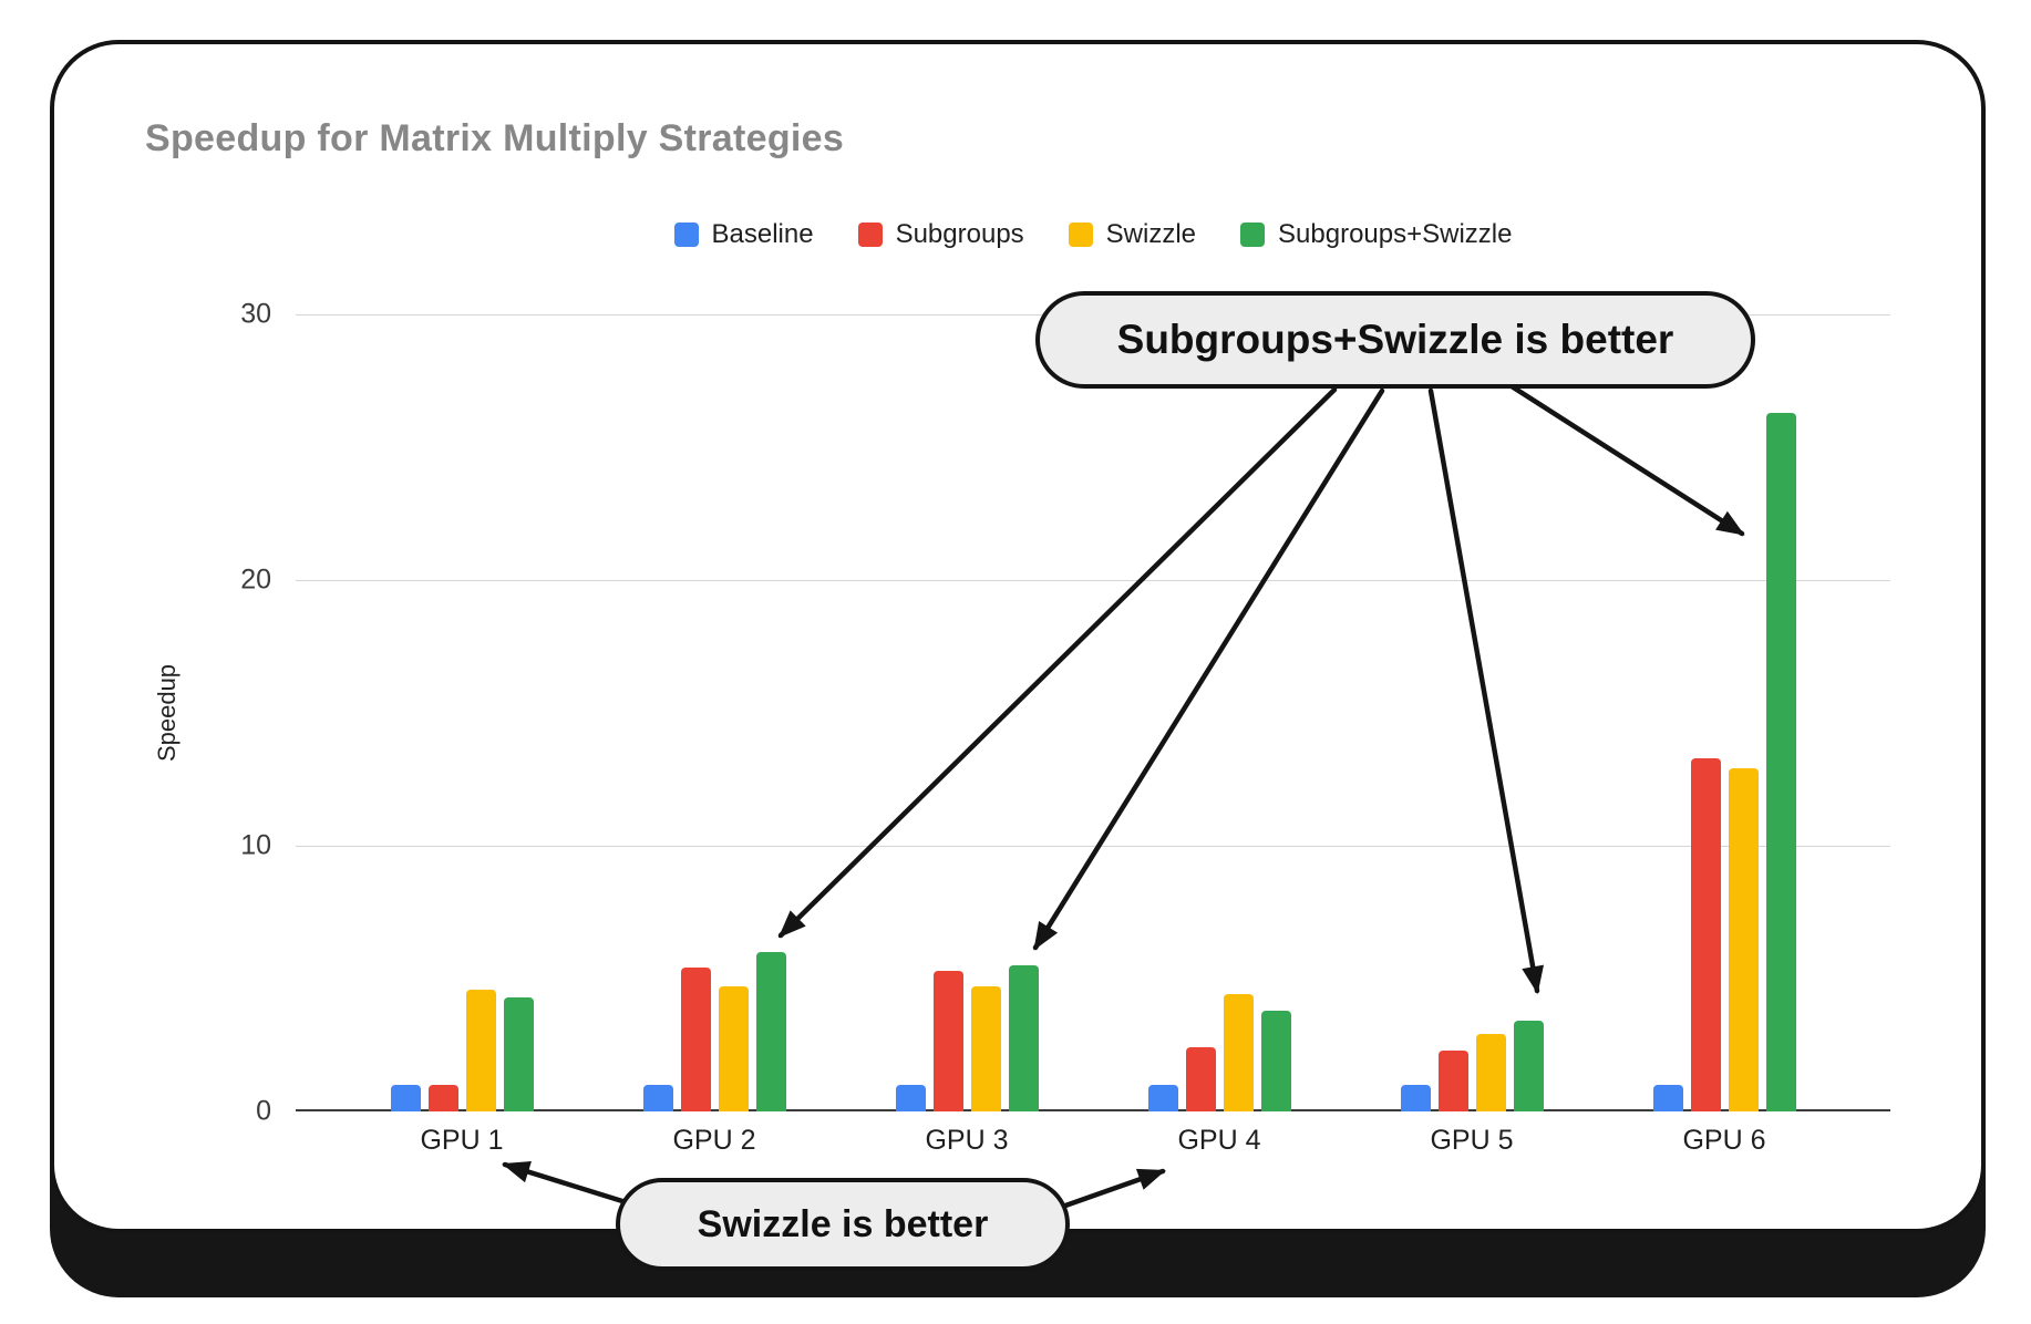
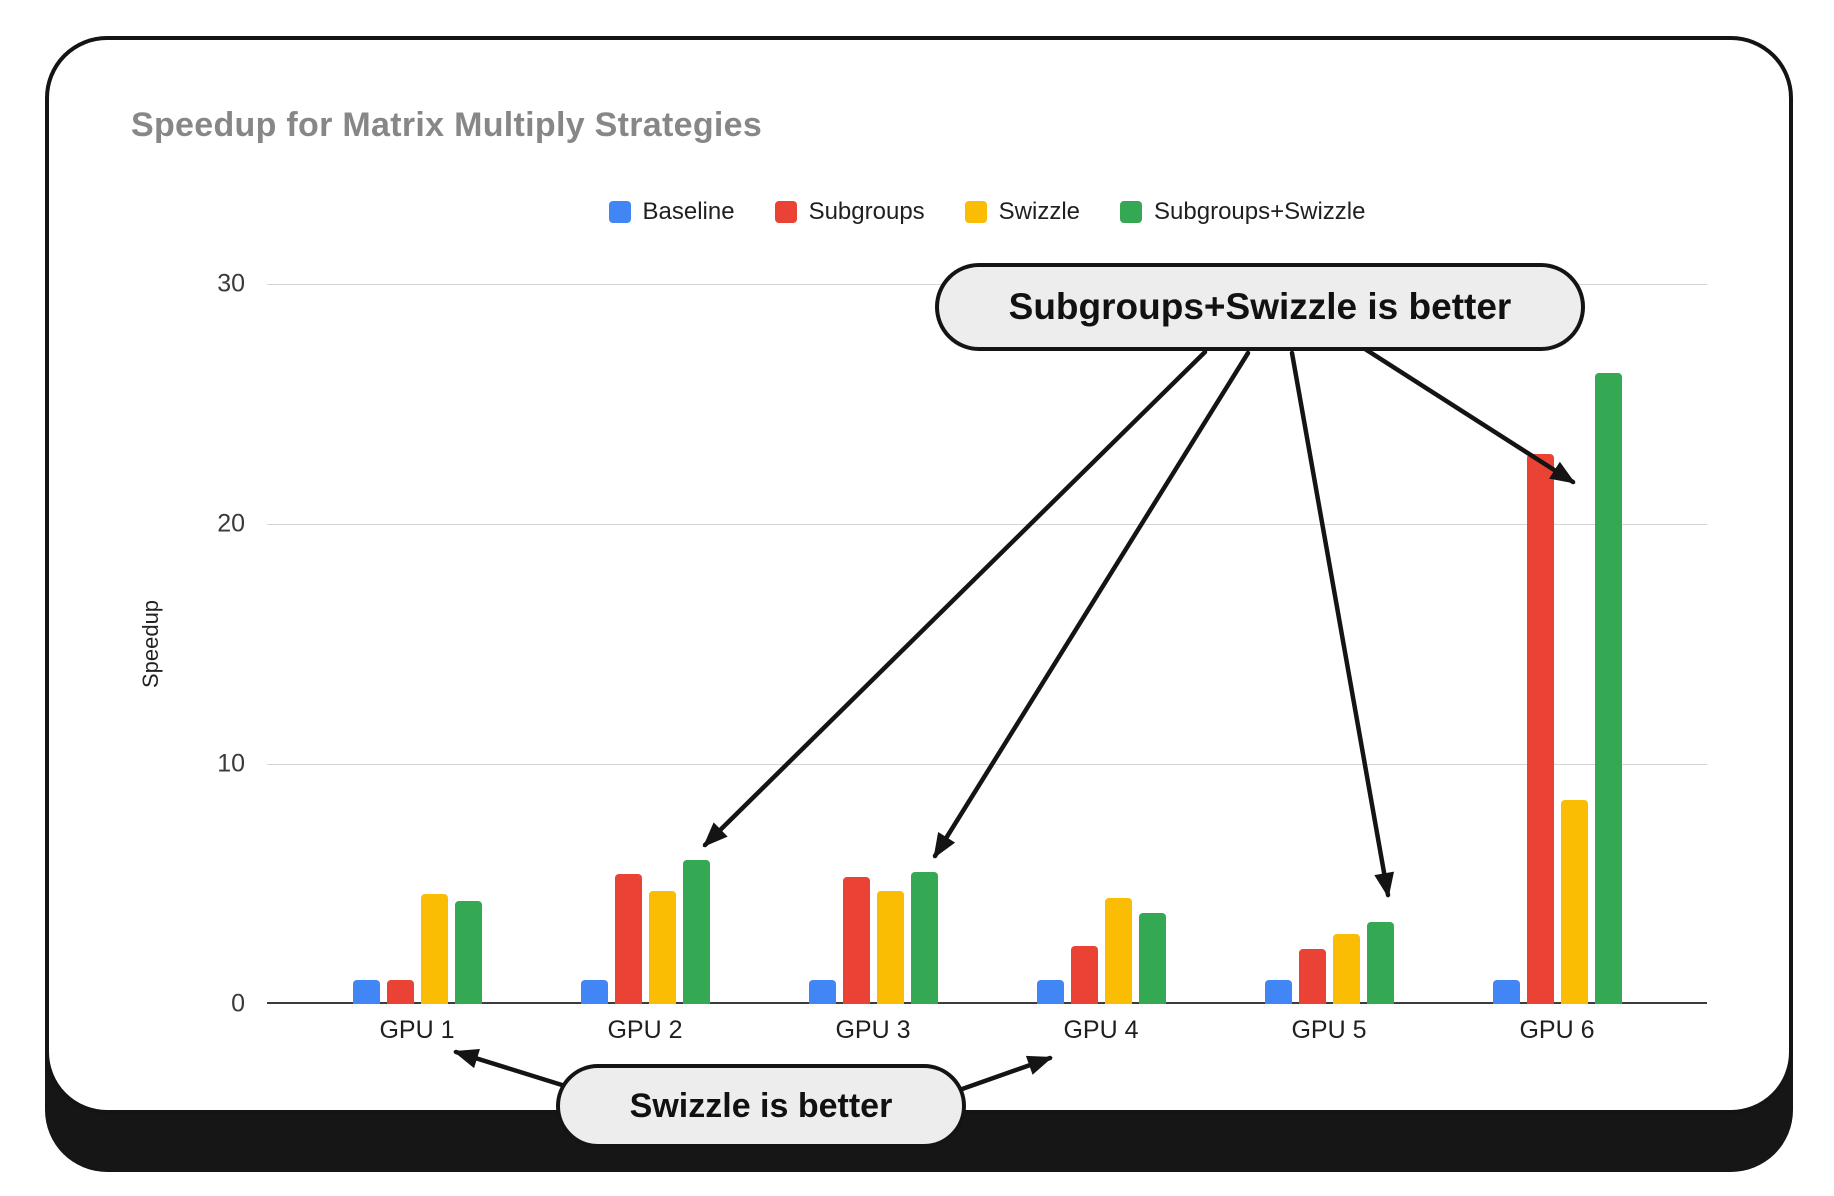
Subgroups/GPU 6: 13.3 -> 22.9
Swizzle/GPU 6: 12.9 -> 8.5
